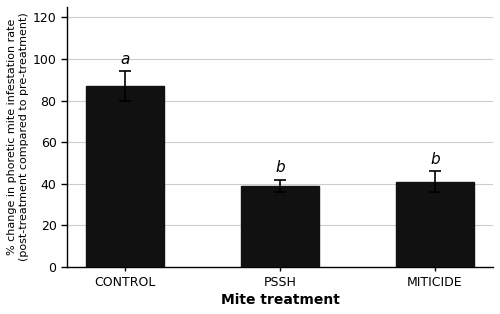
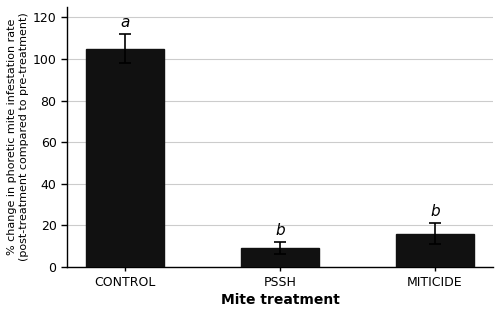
CONTROL: 87 -> 105
PSSH: 39 -> 9
MITICIDE: 41 -> 16
